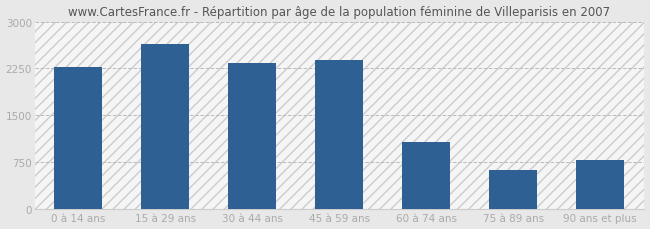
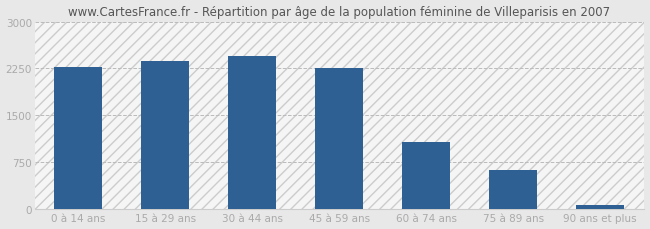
15 à 29 ans: 2640 -> 2380
30 à 44 ans: 2340 -> 2450
45 à 59 ans: 2380 -> 2260
90 ans et plus: 780 -> 80
